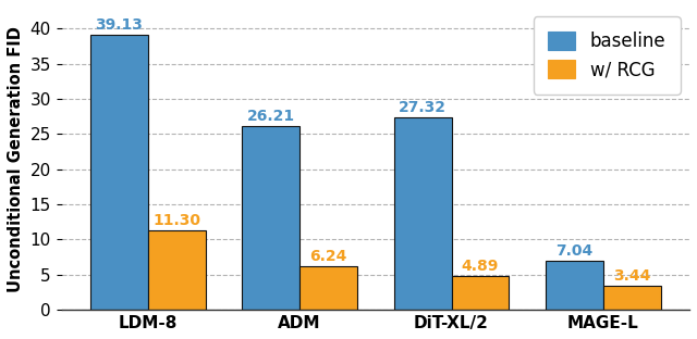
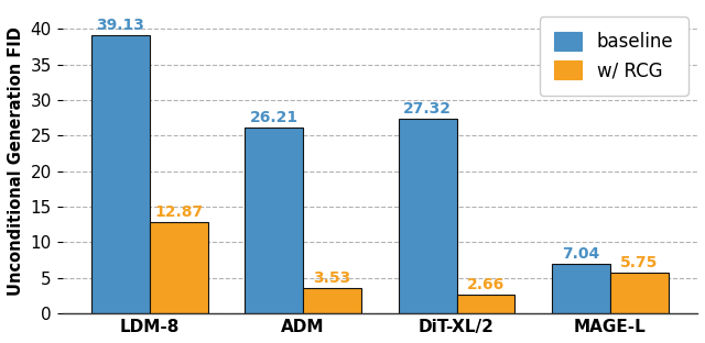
w/ RCG/LDM-8: 11.30 -> 12.87
w/ RCG/ADM: 6.24 -> 3.53
w/ RCG/DiT-XL/2: 4.89 -> 2.66
w/ RCG/MAGE-L: 3.44 -> 5.75
